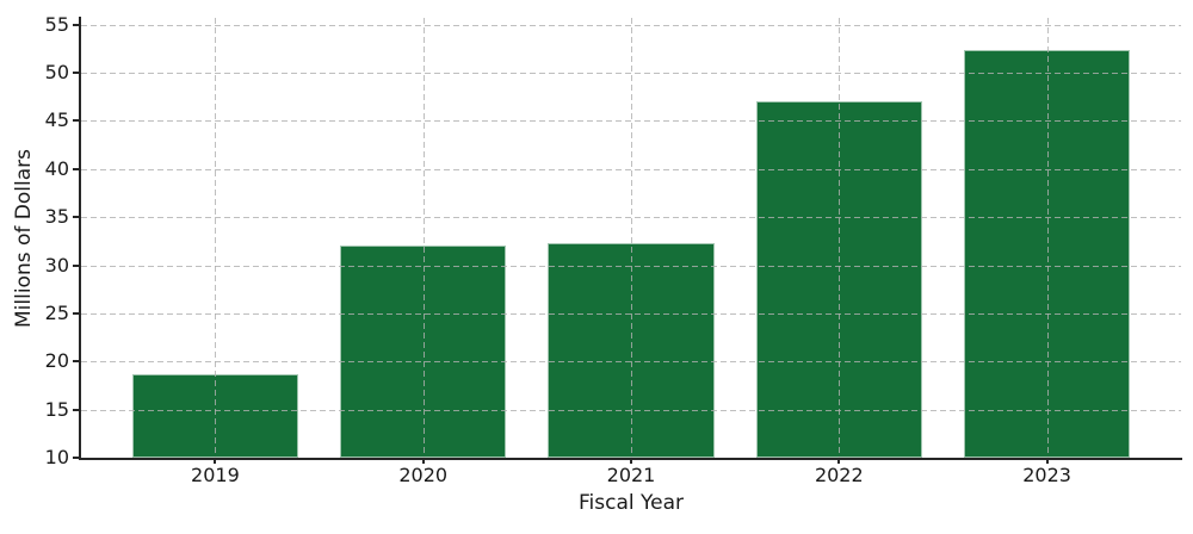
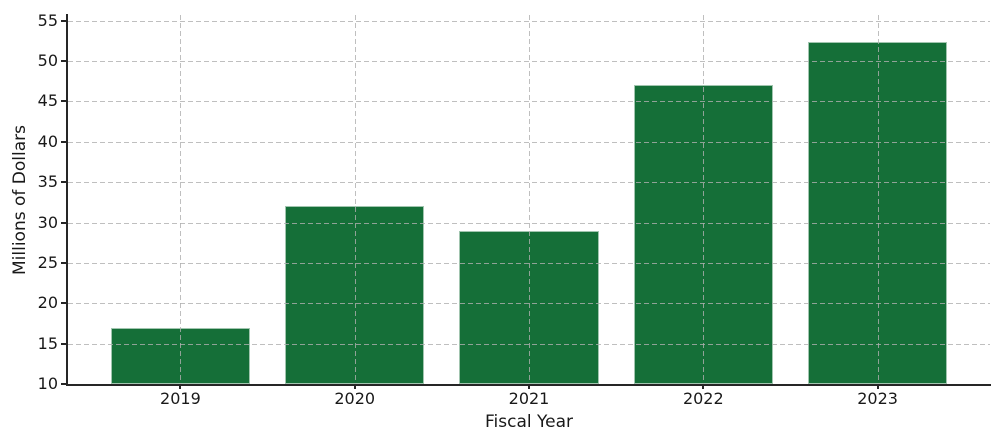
2019: 19 -> 17
2021: 32 -> 29
